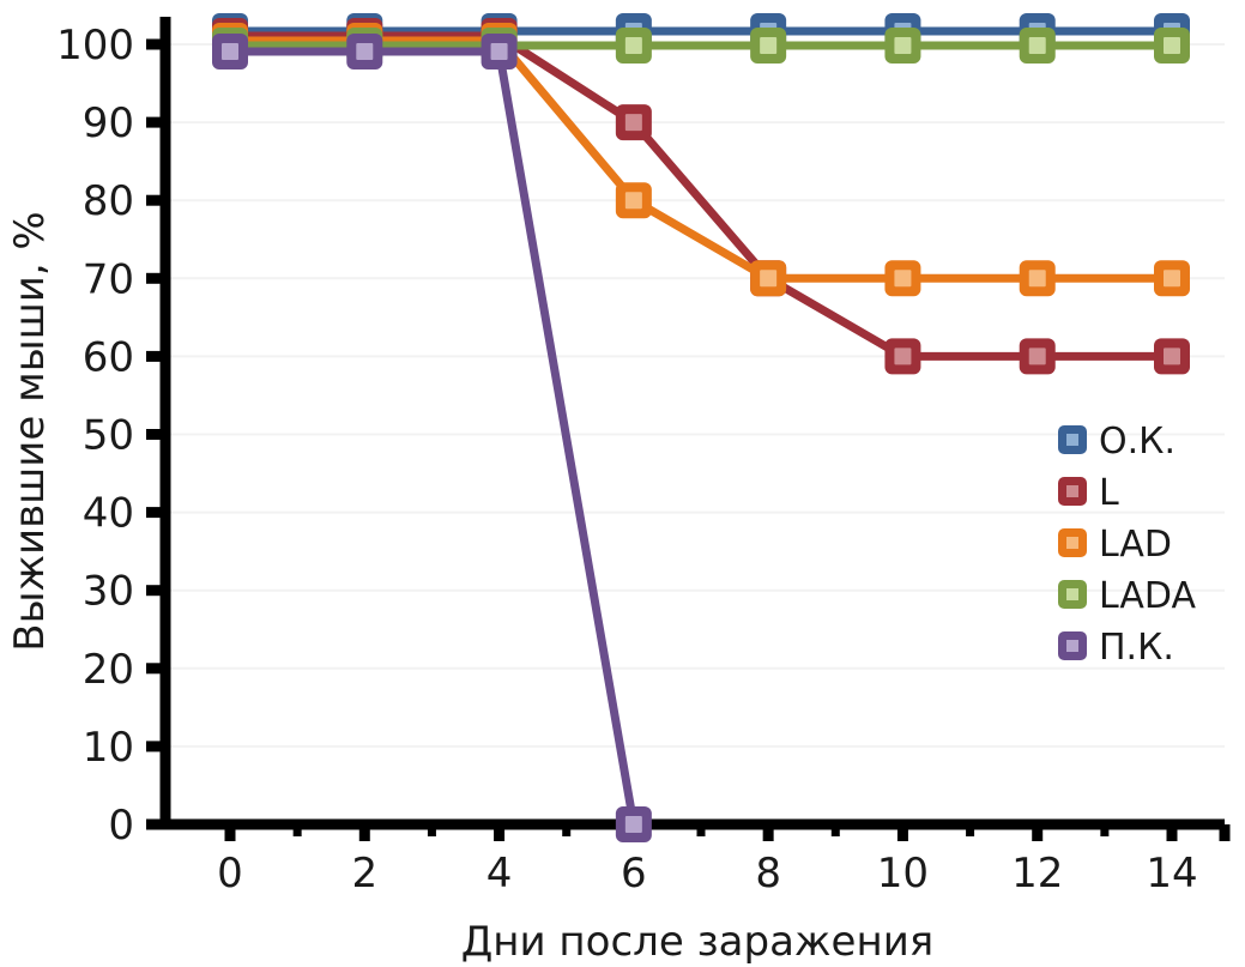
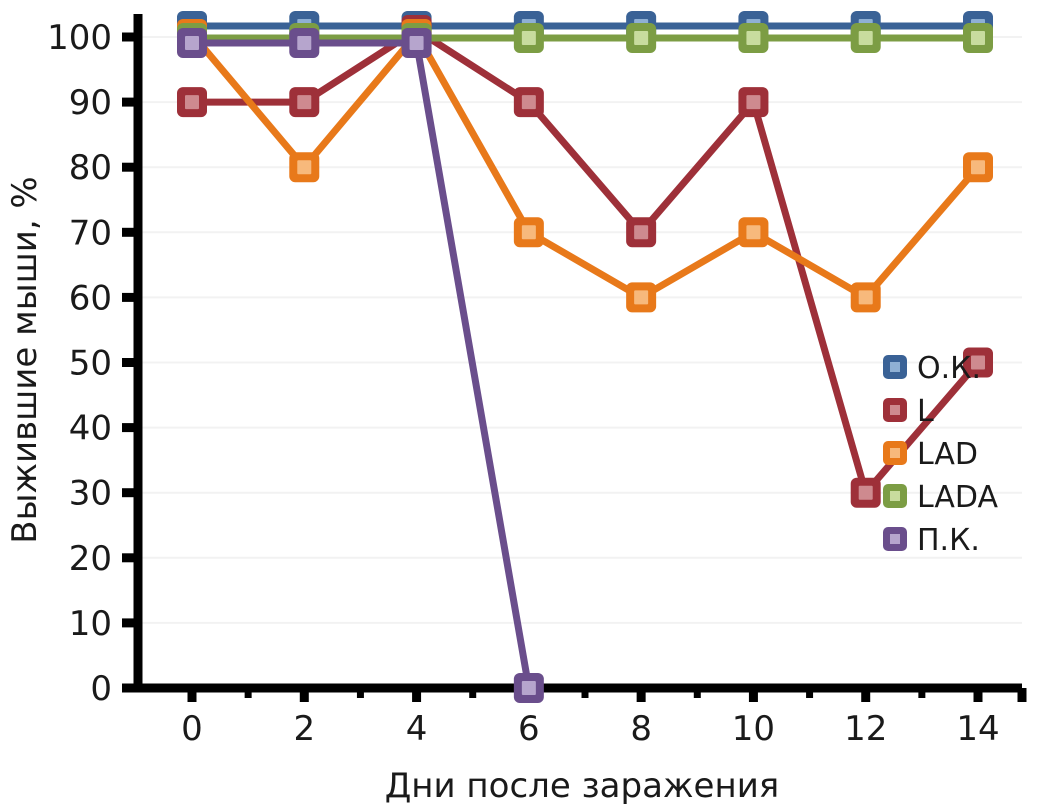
L/0: 100 -> 90
L/2: 100 -> 90
LAD/2: 100 -> 80
LAD/6: 80 -> 70
LAD/8: 70 -> 60
L/10: 60 -> 90
L/12: 60 -> 30
LAD/12: 70 -> 60
L/14: 60 -> 50
LAD/14: 70 -> 80
